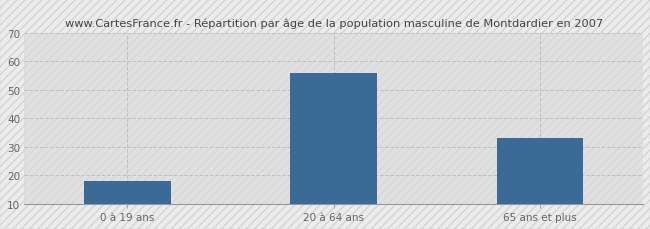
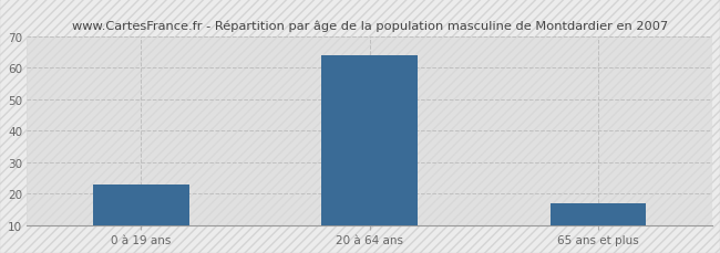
0 à 19 ans: 18 -> 23
20 à 64 ans: 56 -> 64
65 ans et plus: 33 -> 17
